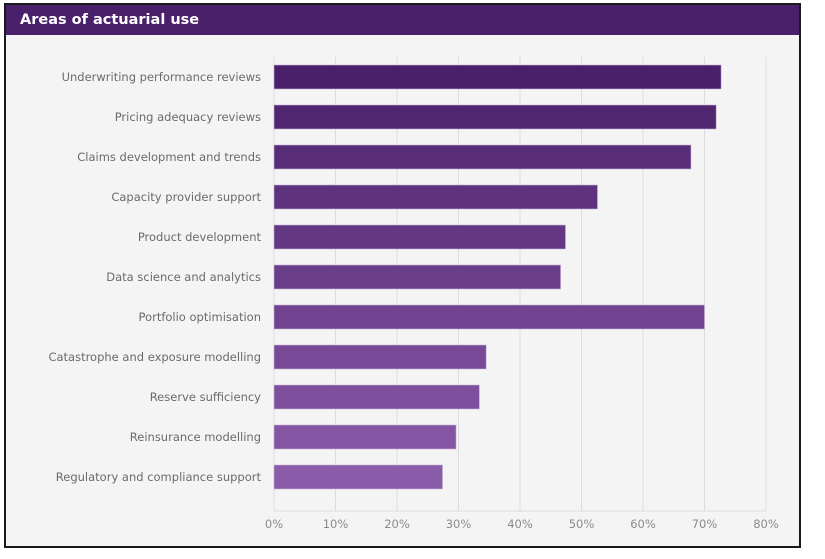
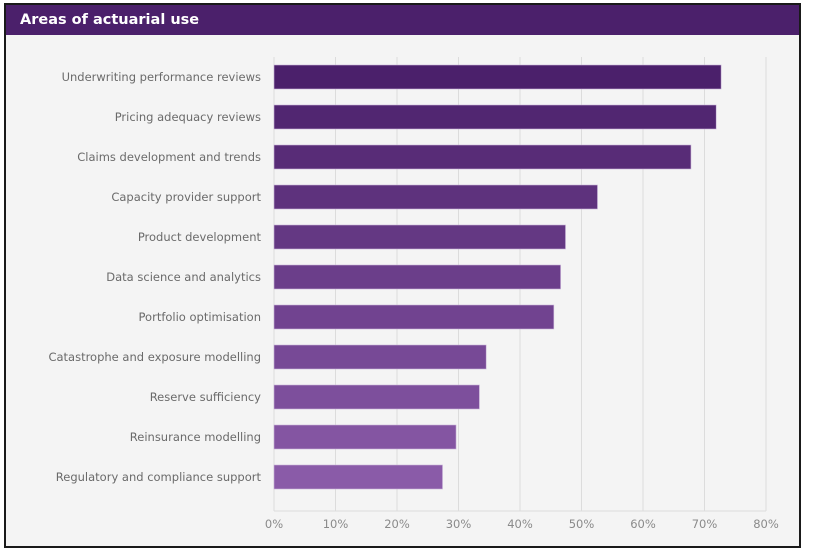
Portfolio optimisation: 70% -> 46%
